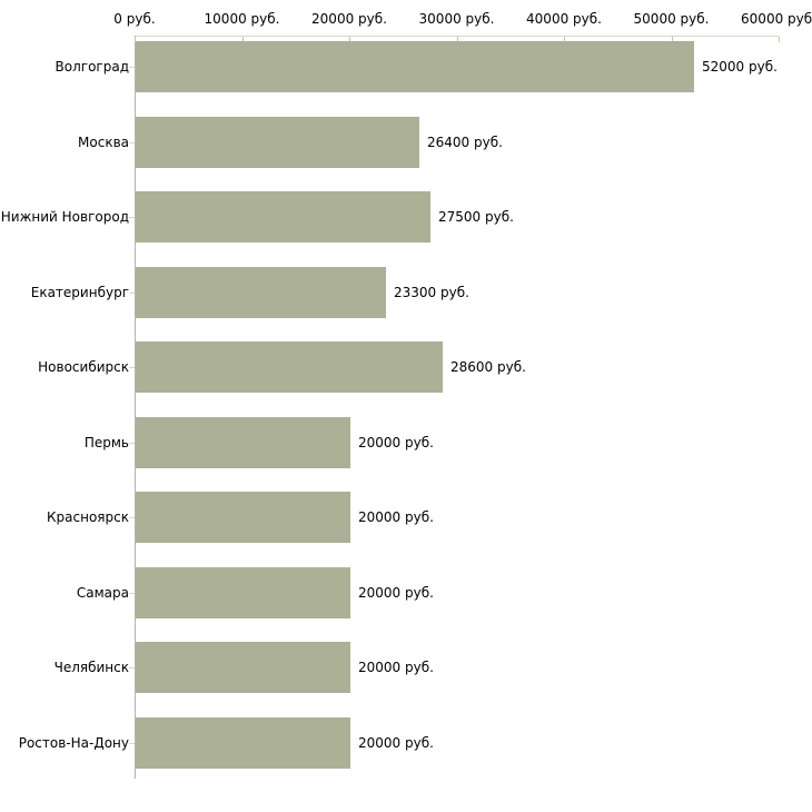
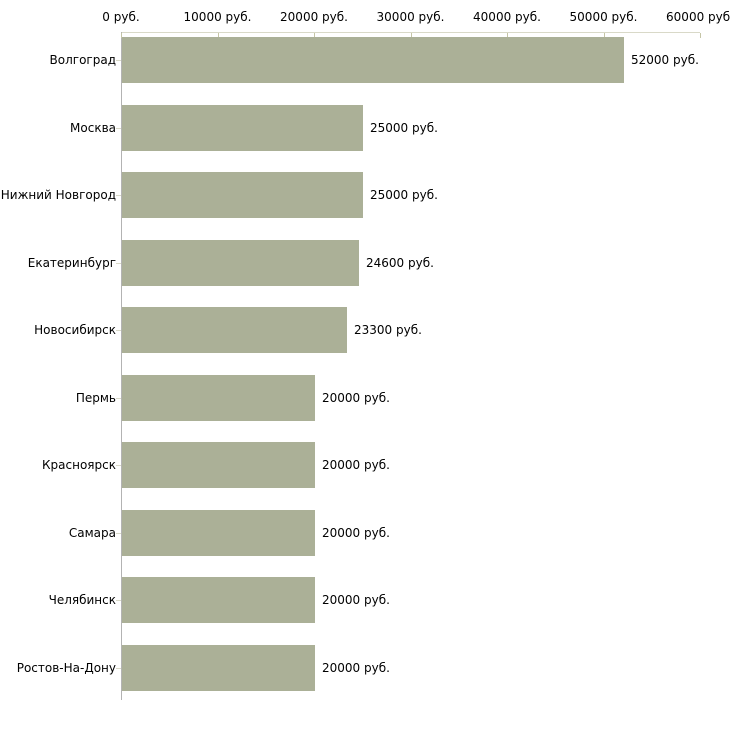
Москва: 26400 -> 25000
Нижний Новгород: 27500 -> 25000
Екатеринбург: 23300 -> 24600
Новосибирск: 28600 -> 23300
